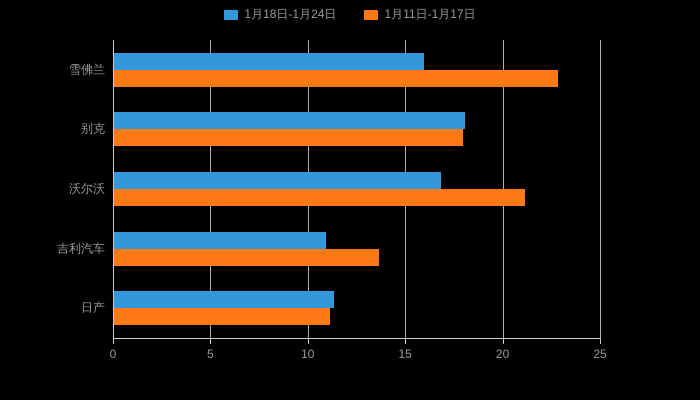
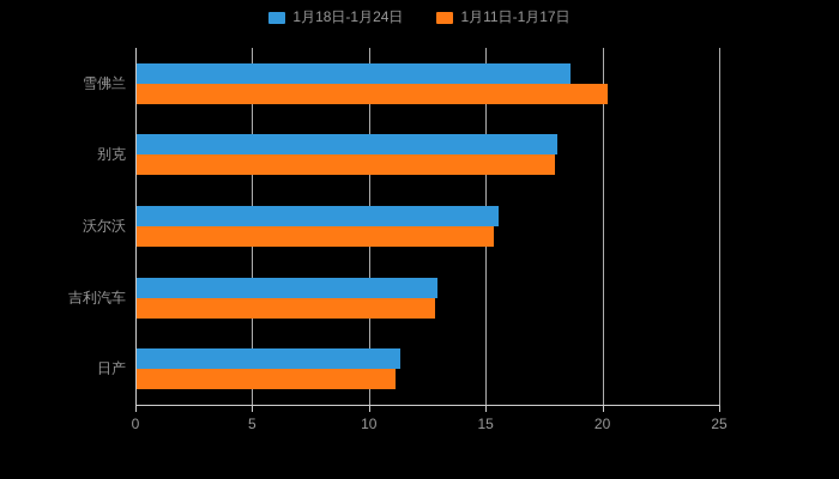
1月18日-1月24日/雪佛兰: 15.9 -> 18.6
1月11日-1月17日/雪佛兰: 22.8 -> 20.2
1月18日-1月24日/沃尔沃: 16.8 -> 15.5
1月11日-1月17日/沃尔沃: 21.1 -> 15.3
1月18日-1月24日/吉利汽车: 10.9 -> 12.9
1月11日-1月17日/吉利汽车: 13.6 -> 12.8
